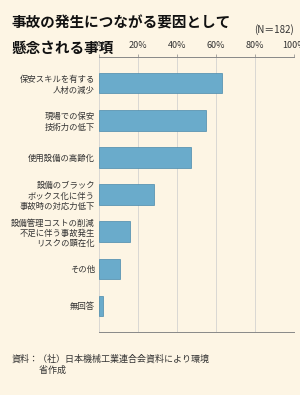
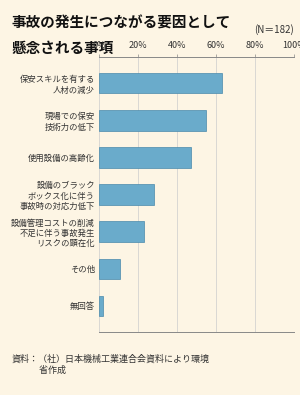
設備管理コストの削減 不足に伴う事故発生 リスクの顕在化: 16% -> 23%
